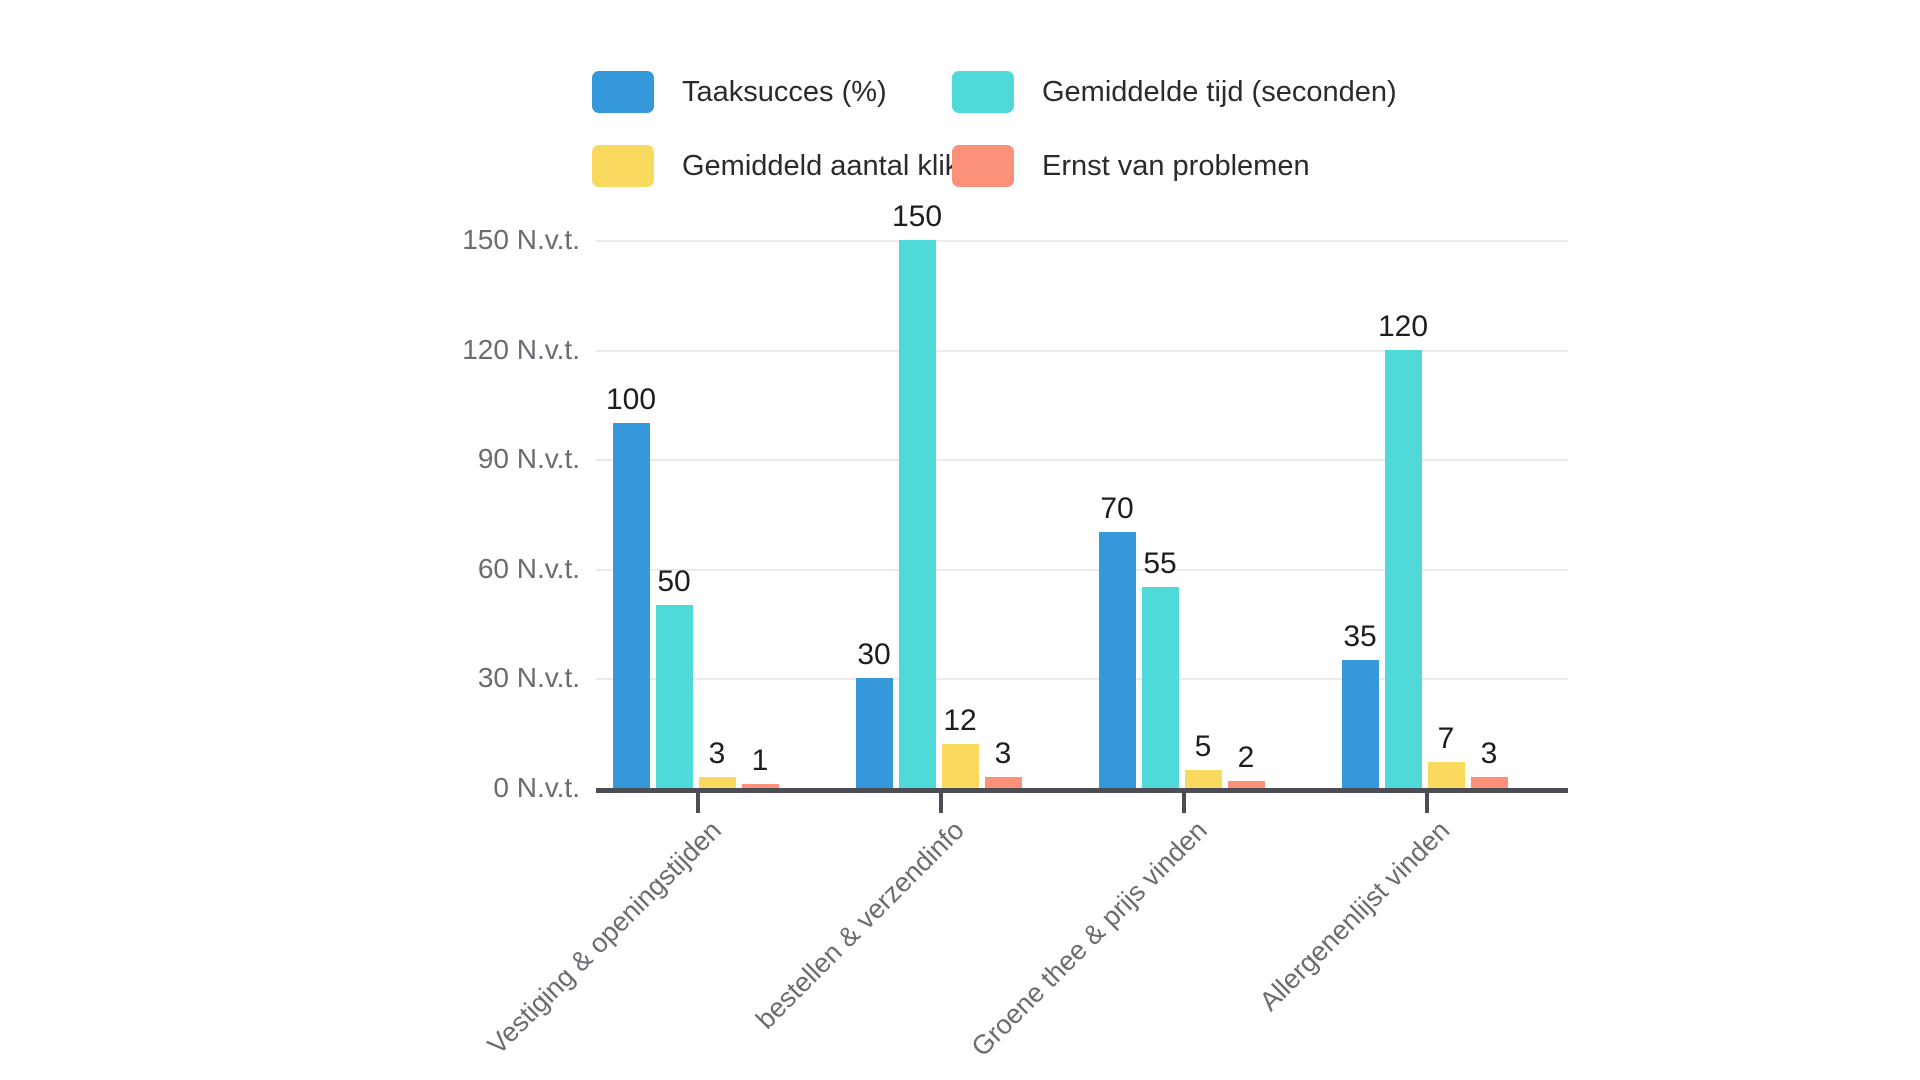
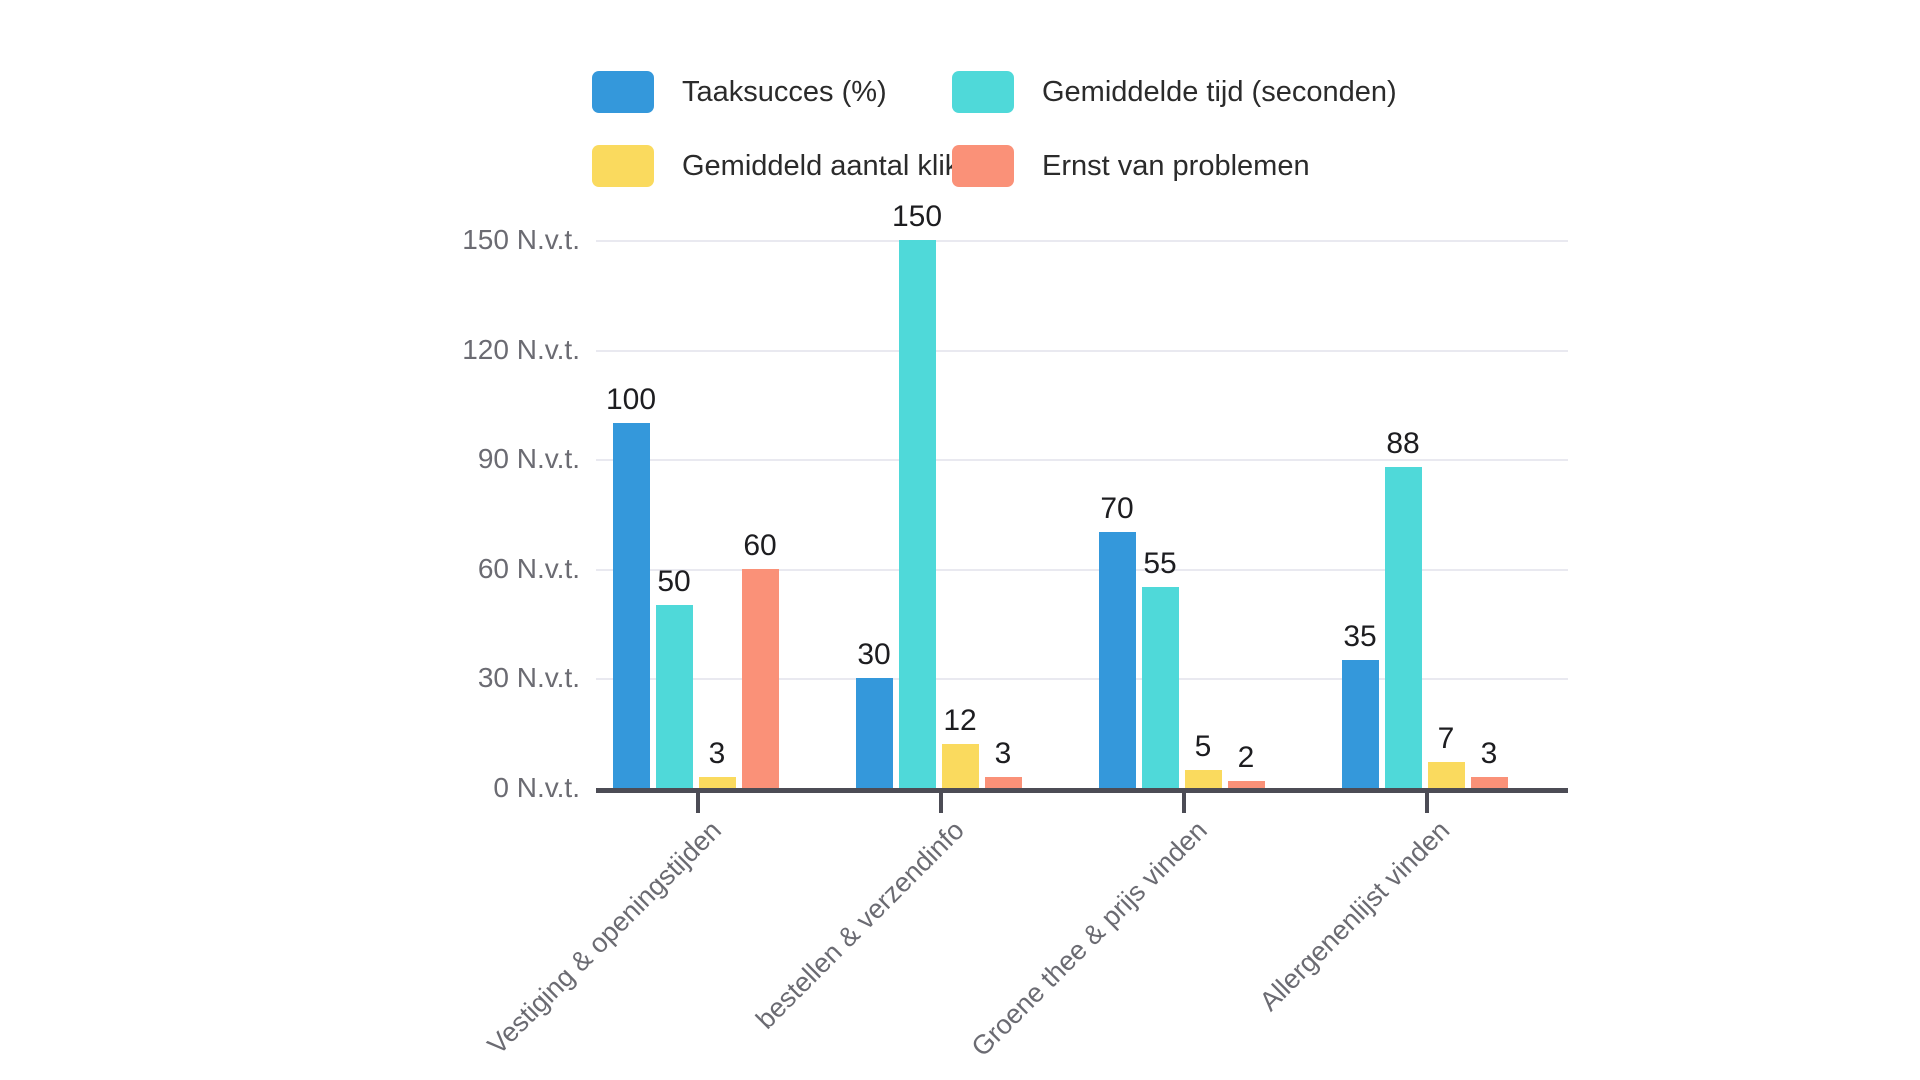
Ernst van problemen/Vestiging & openingstijden: 1 -> 60
Gemiddelde tijd (seconden)/Allergenenlijst vinden: 120 -> 88
